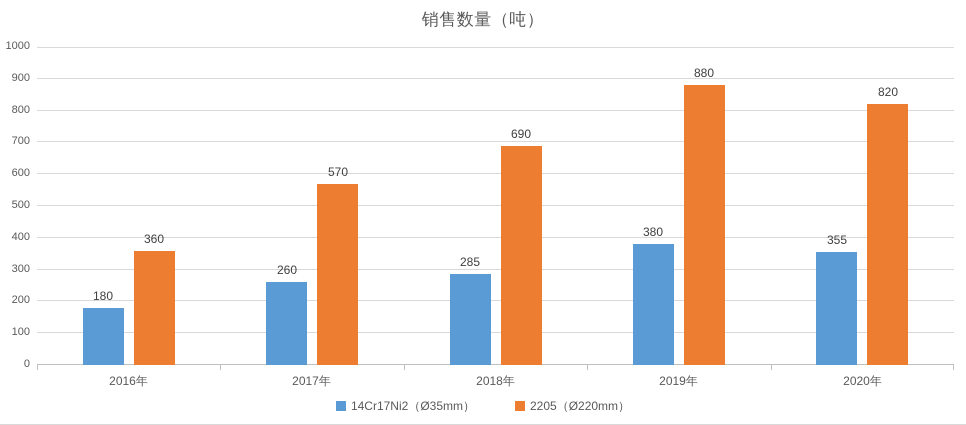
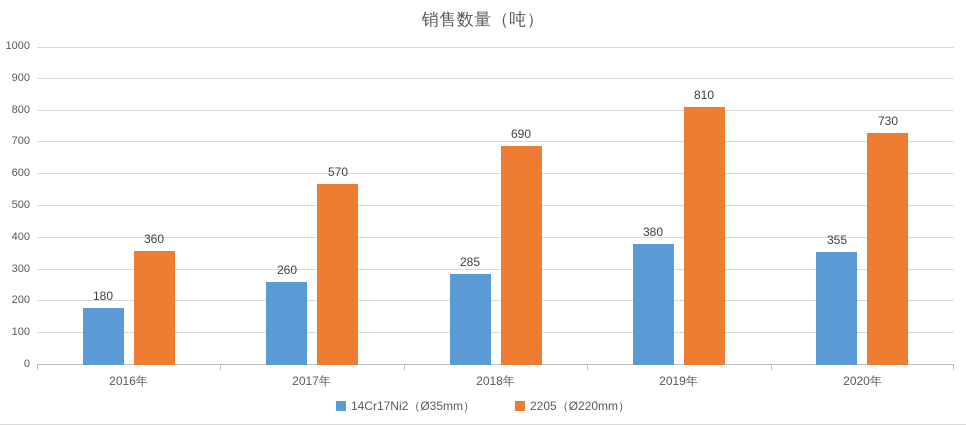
2205（Ø220mm）/2019年: 880 -> 810
2205（Ø220mm）/2020年: 820 -> 730
